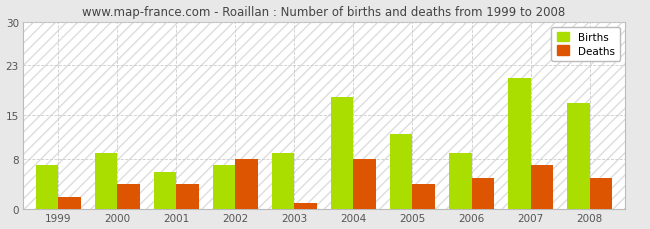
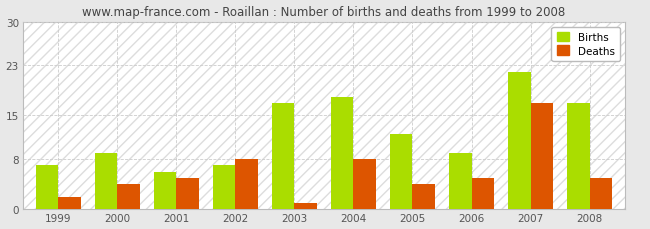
Deaths/2001: 4 -> 5
Births/2003: 9 -> 17
Births/2007: 21 -> 22
Deaths/2007: 7 -> 17
